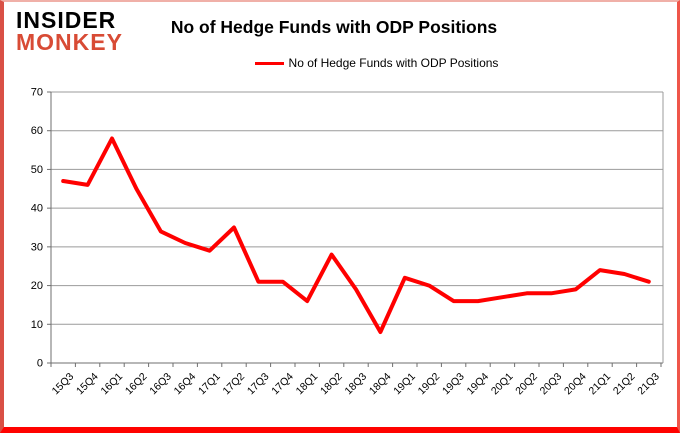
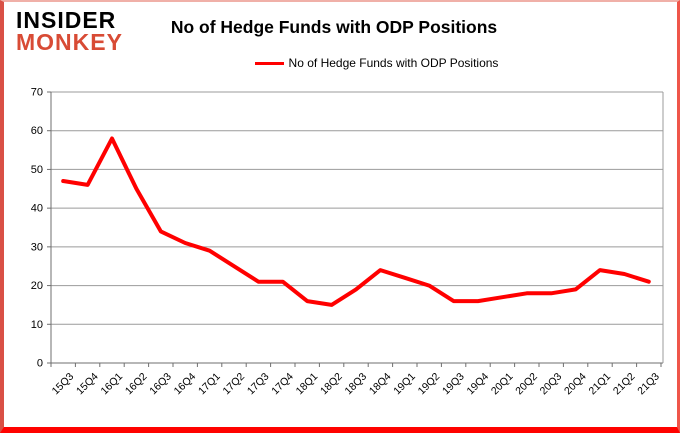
17Q2: 35 -> 25
18Q2: 28 -> 15
18Q4: 8 -> 24
